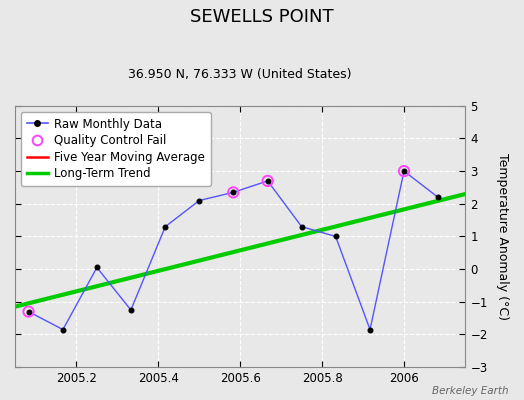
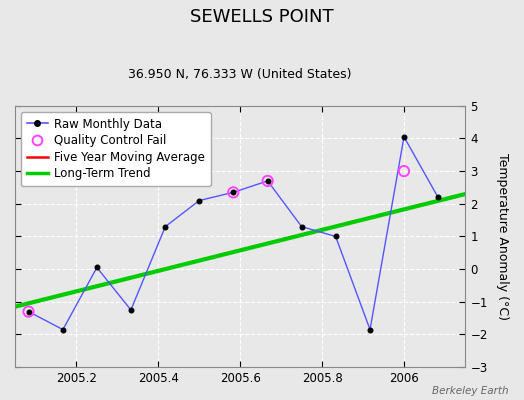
Raw Monthly Data/2006: 3.00 -> 4.05
